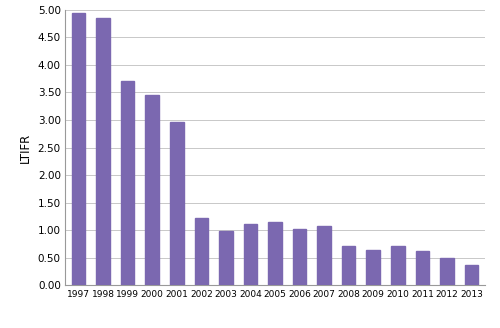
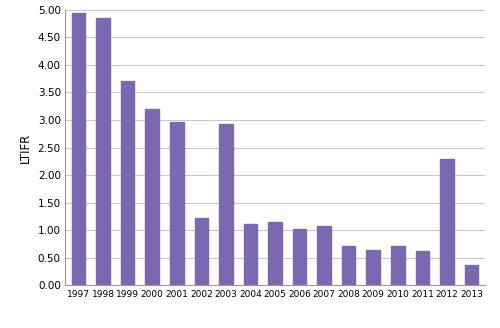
2000: 3.46 -> 3.20
2003: 0.98 -> 2.92
2012: 0.50 -> 2.30
